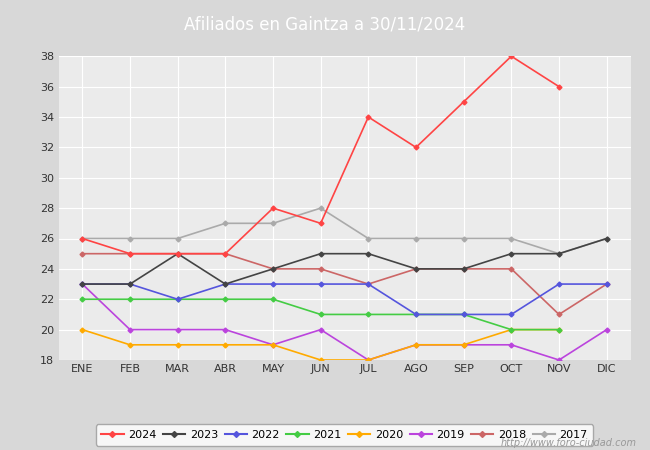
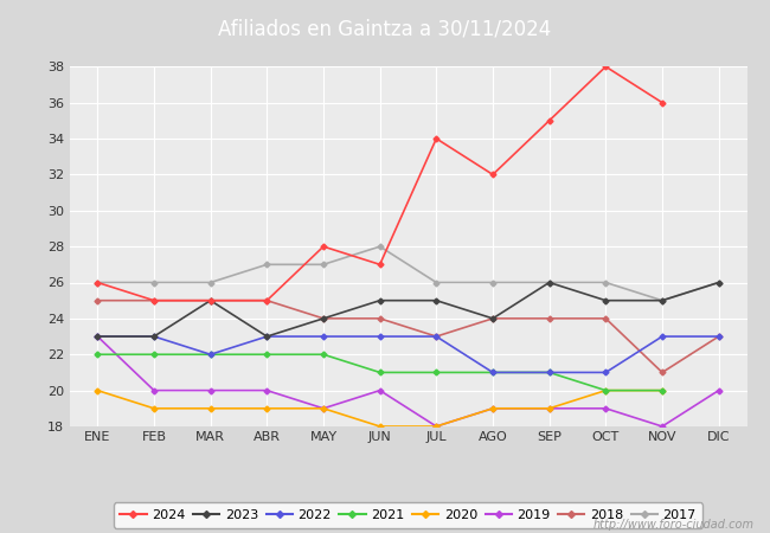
2023/SEP: 24 -> 26
